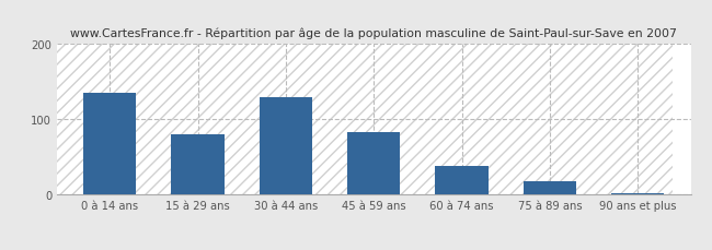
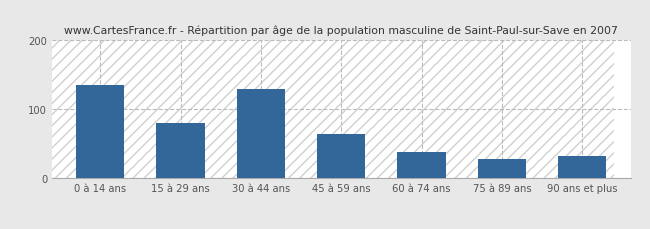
45 à 59 ans: 83 -> 64
75 à 89 ans: 18 -> 28
90 ans et plus: 2 -> 32
